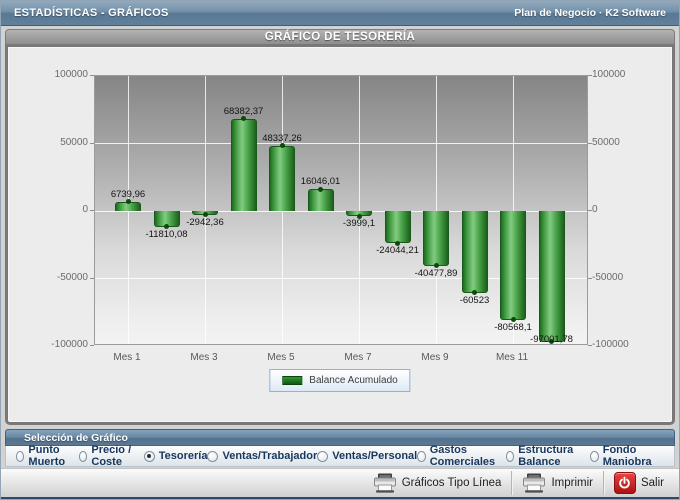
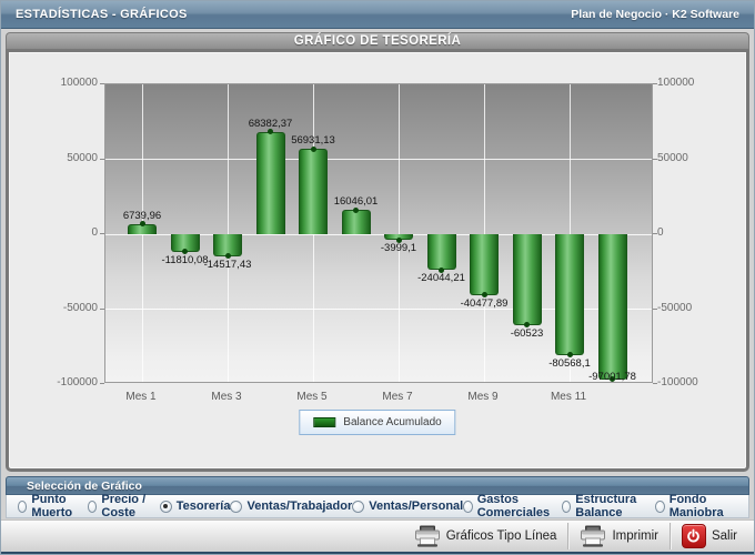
Mes 3: -2942,36 -> -14517,43
Mes 5: 48337,26 -> 56931,13
